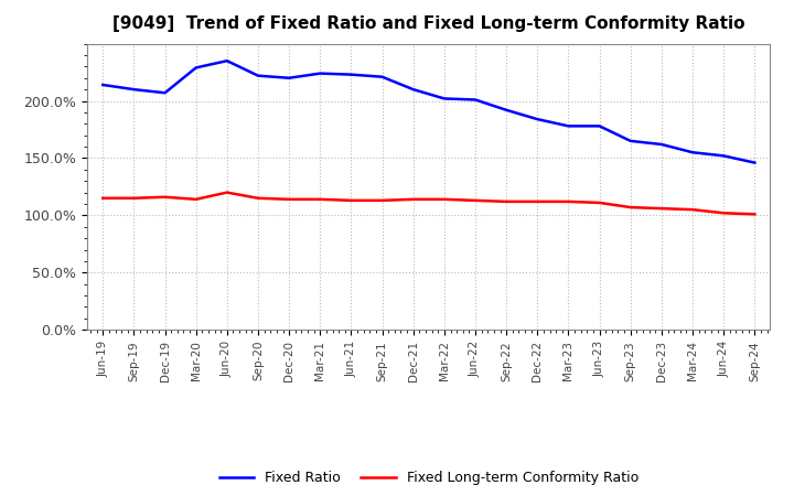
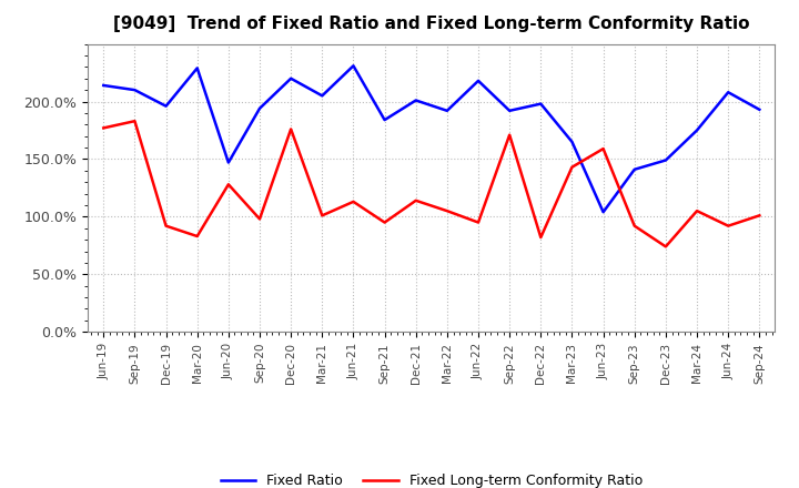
Fixed Long-term Conformity Ratio/Jun-19: 115% -> 177%
Fixed Long-term Conformity Ratio/Sep-19: 115% -> 183%
Fixed Ratio/Dec-19: 207% -> 196%
Fixed Long-term Conformity Ratio/Dec-19: 116% -> 92%
Fixed Long-term Conformity Ratio/Mar-20: 114% -> 83%
Fixed Ratio/Jun-20: 235% -> 147%
Fixed Long-term Conformity Ratio/Jun-20: 120% -> 128%
Fixed Ratio/Sep-20: 222% -> 194%
Fixed Long-term Conformity Ratio/Sep-20: 115% -> 98%
Fixed Long-term Conformity Ratio/Dec-20: 114% -> 176%
Fixed Ratio/Mar-21: 224% -> 205%
Fixed Long-term Conformity Ratio/Mar-21: 114% -> 101%
Fixed Ratio/Jun-21: 223% -> 231%
Fixed Ratio/Sep-21: 221% -> 184%
Fixed Long-term Conformity Ratio/Sep-21: 113% -> 95%
Fixed Ratio/Dec-21: 210% -> 201%
Fixed Ratio/Mar-22: 202% -> 192%
Fixed Long-term Conformity Ratio/Mar-22: 114% -> 105%
Fixed Ratio/Jun-22: 201% -> 218%
Fixed Long-term Conformity Ratio/Jun-22: 113% -> 95%
Fixed Long-term Conformity Ratio/Sep-22: 112% -> 171%
Fixed Ratio/Dec-22: 184% -> 198%
Fixed Long-term Conformity Ratio/Dec-22: 112% -> 82%
Fixed Ratio/Mar-23: 178% -> 165%
Fixed Long-term Conformity Ratio/Mar-23: 112% -> 143%
Fixed Ratio/Jun-23: 178% -> 104%
Fixed Long-term Conformity Ratio/Jun-23: 111% -> 159%
Fixed Ratio/Sep-23: 165% -> 141%
Fixed Long-term Conformity Ratio/Sep-23: 107% -> 92%
Fixed Ratio/Dec-23: 162% -> 149%
Fixed Long-term Conformity Ratio/Dec-23: 106% -> 74%
Fixed Ratio/Mar-24: 155% -> 175%
Fixed Ratio/Jun-24: 152% -> 208%
Fixed Long-term Conformity Ratio/Jun-24: 102% -> 92%
Fixed Ratio/Sep-24: 146% -> 193%
